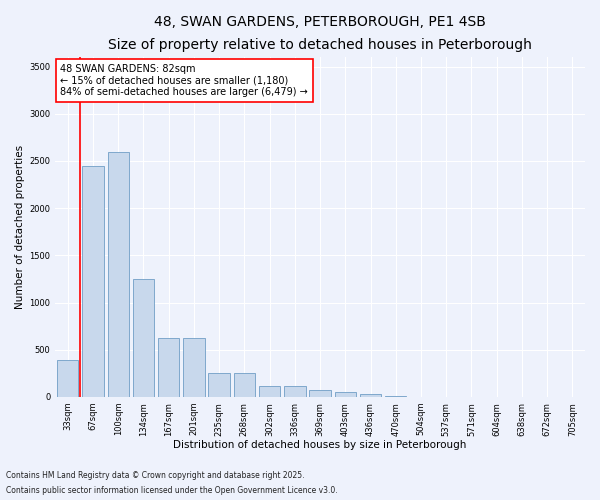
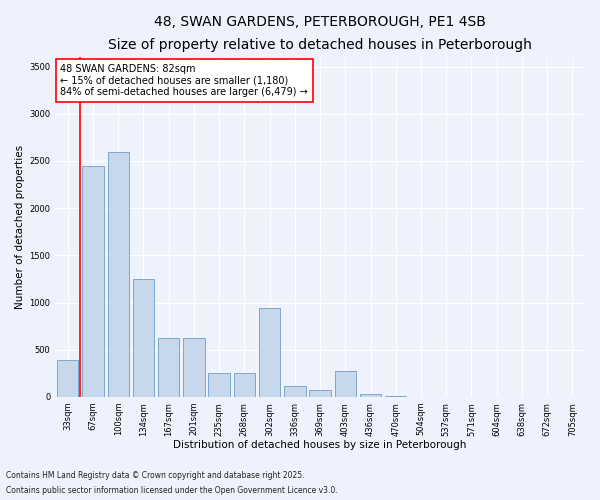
302sqm: 120 -> 940
403sqm: 60 -> 280
